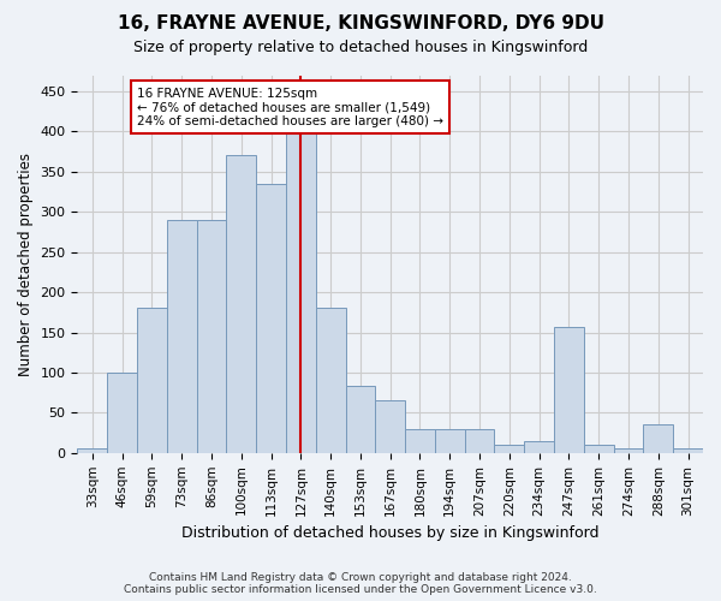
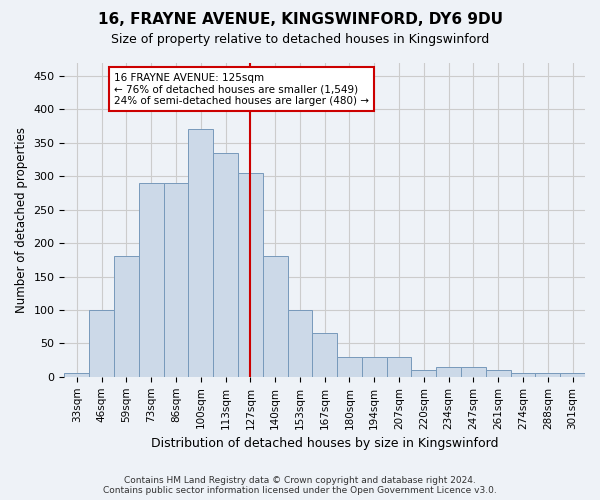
127sqm: 400 -> 305
153sqm: 84 -> 100
247sqm: 156 -> 15
288sqm: 36 -> 5
